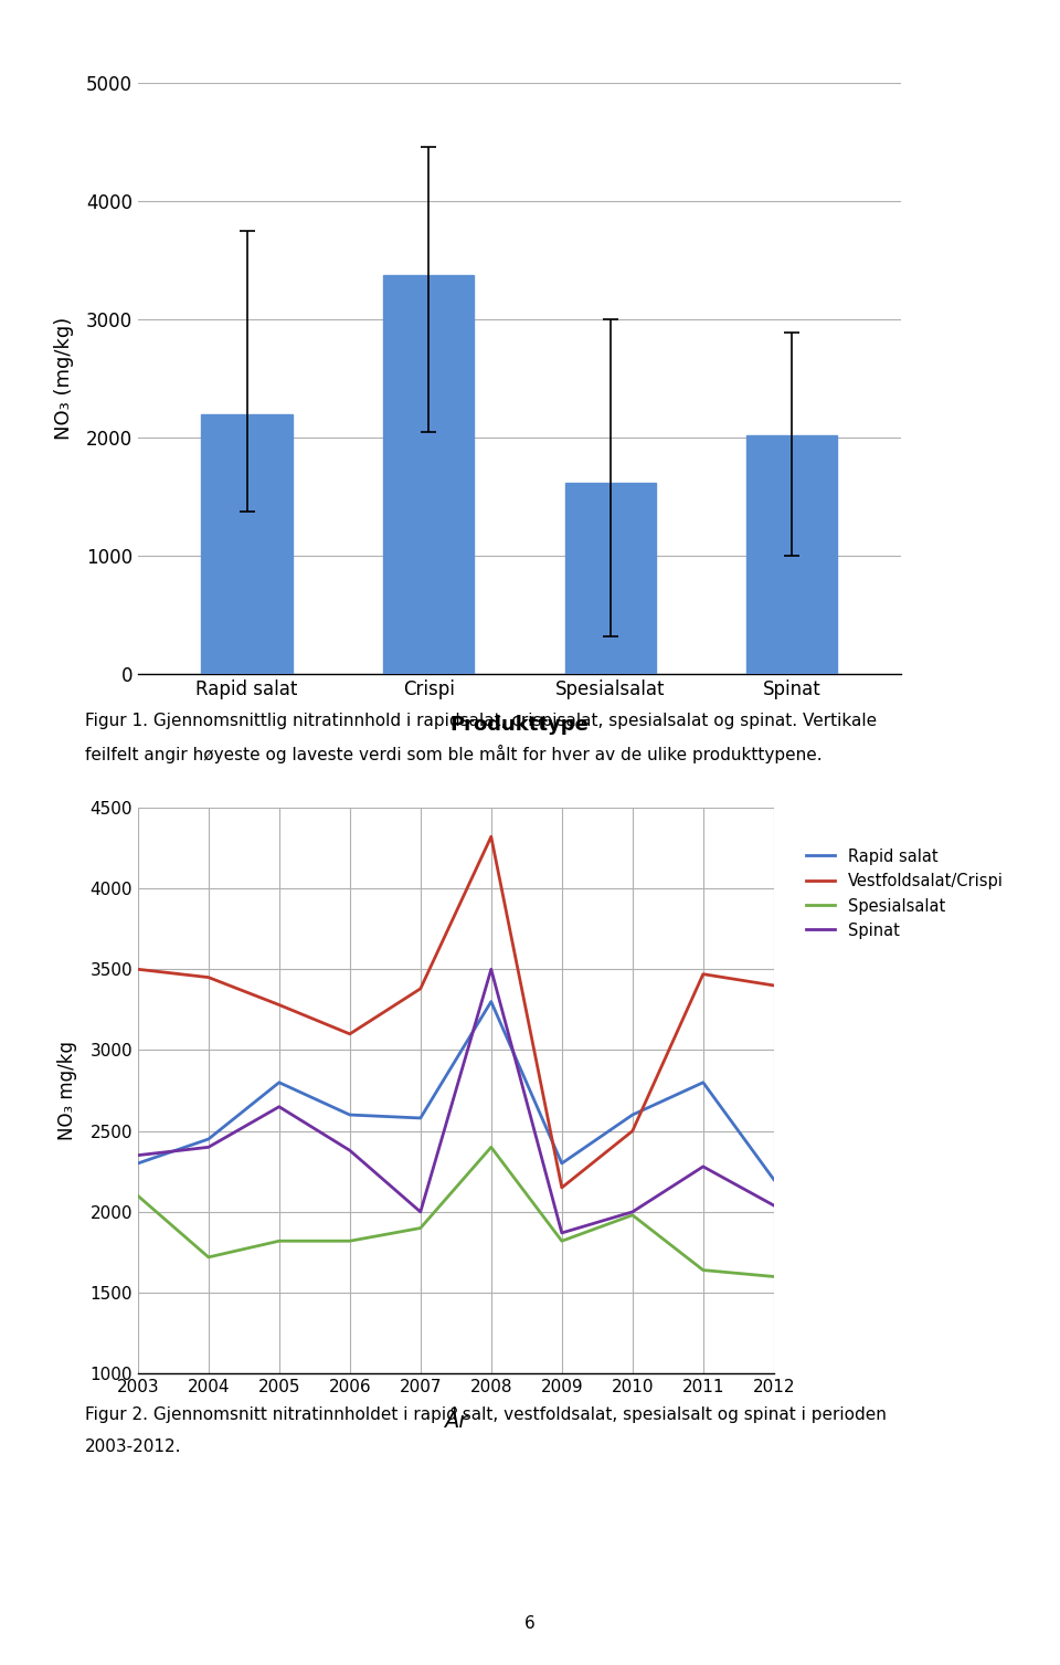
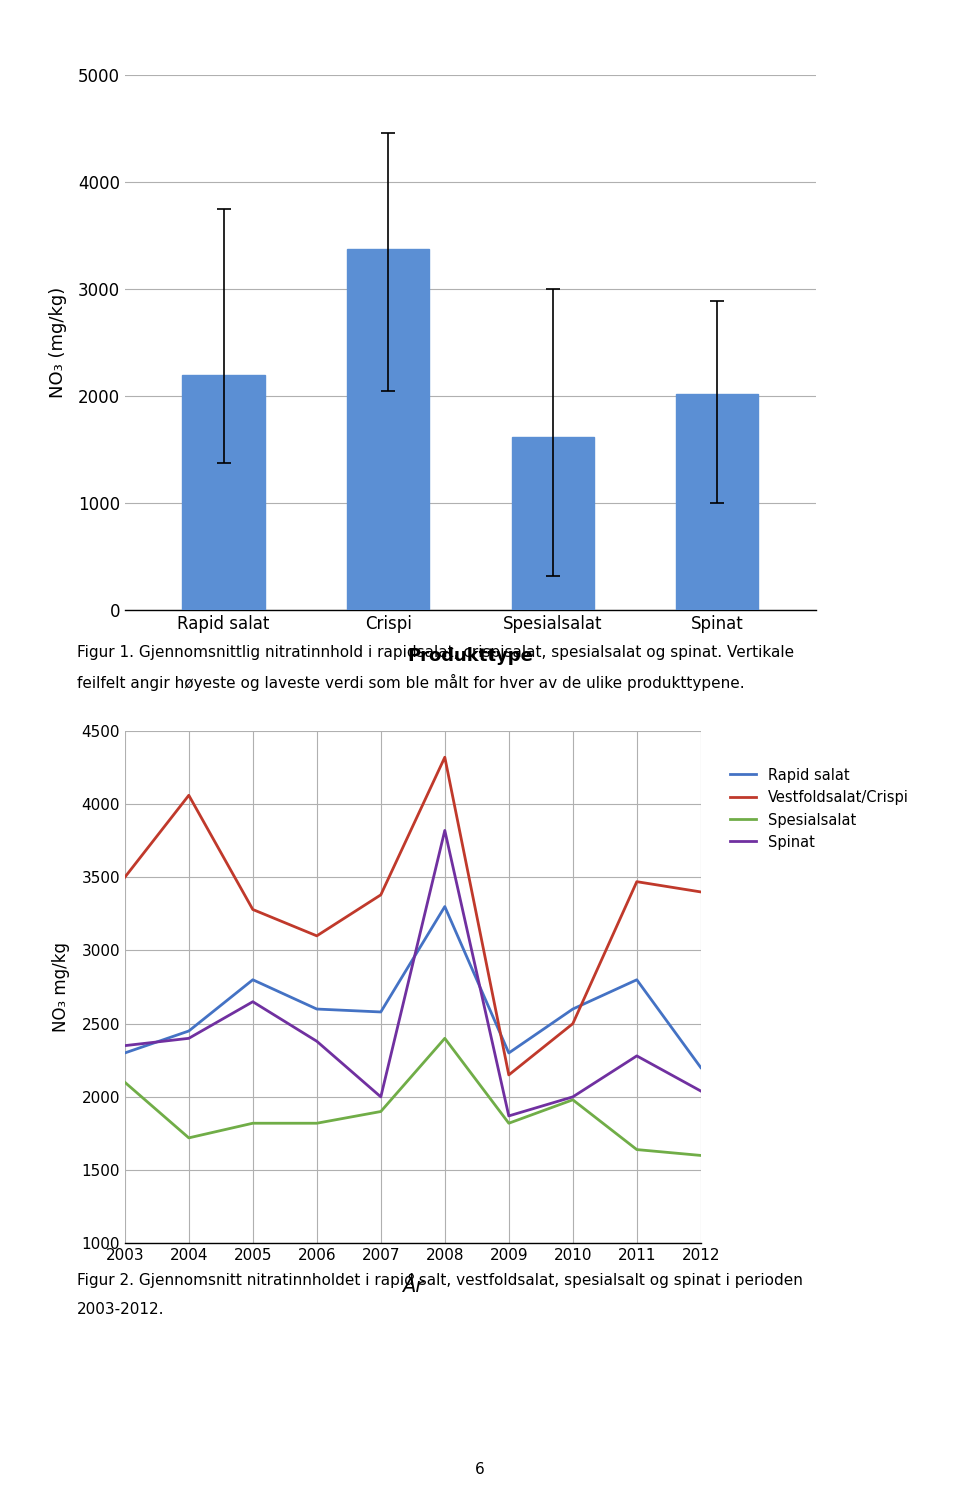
Vestfoldsalat/Crispi/2004: 3450 -> 4060
Spinat/2008: 3500 -> 3820
